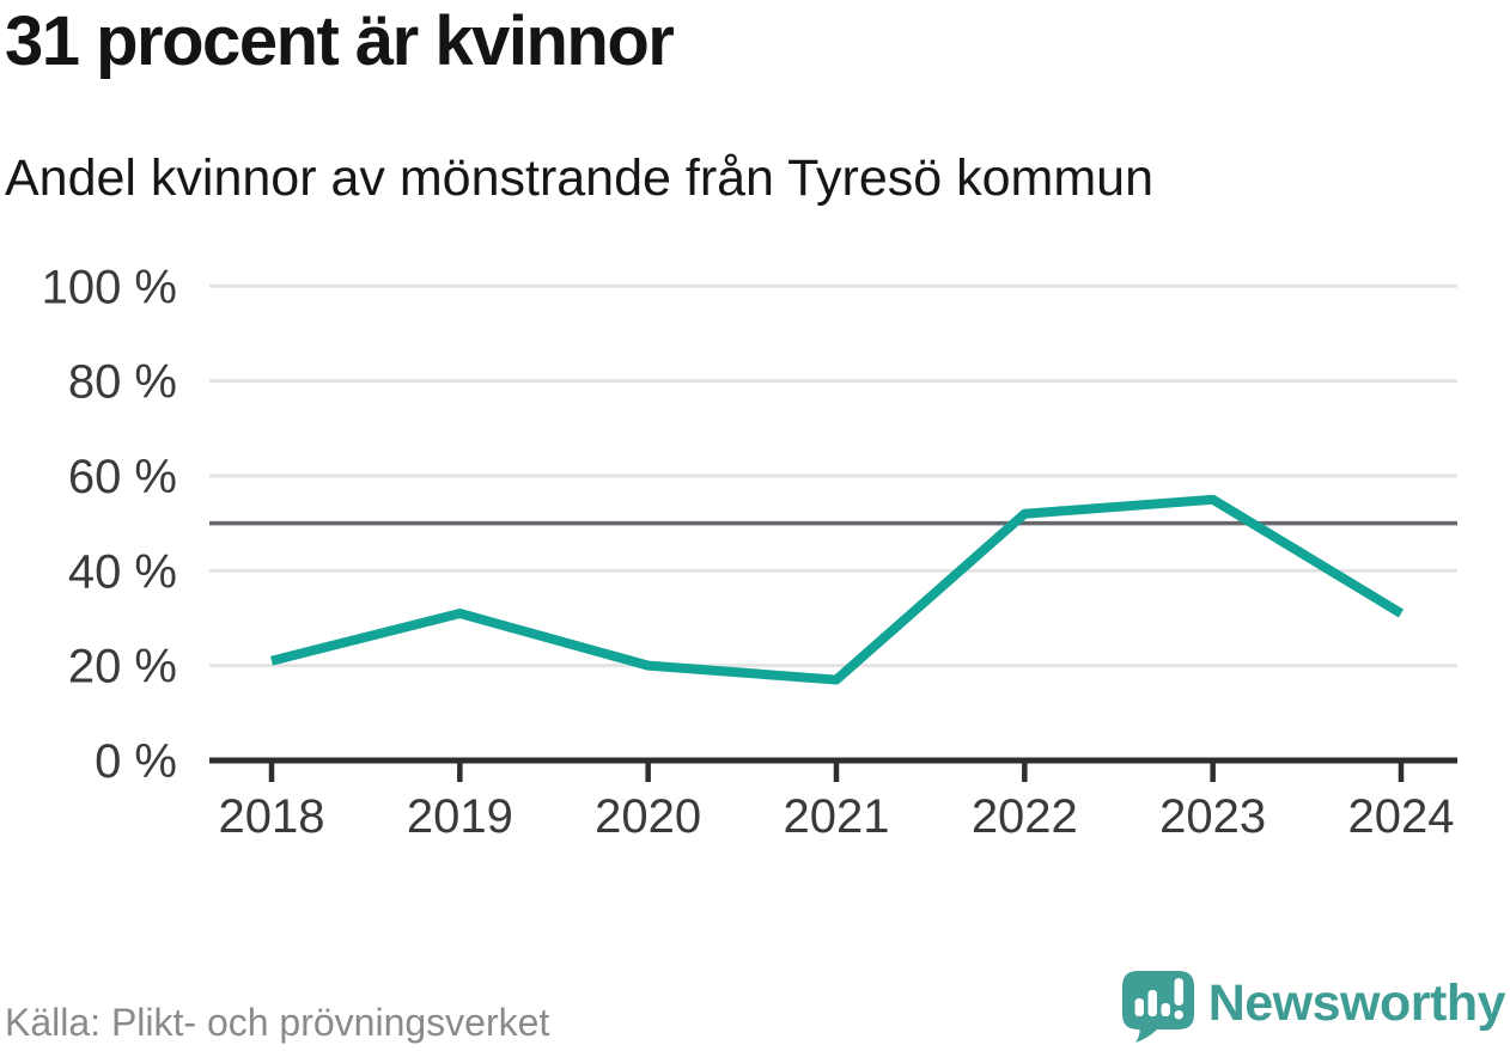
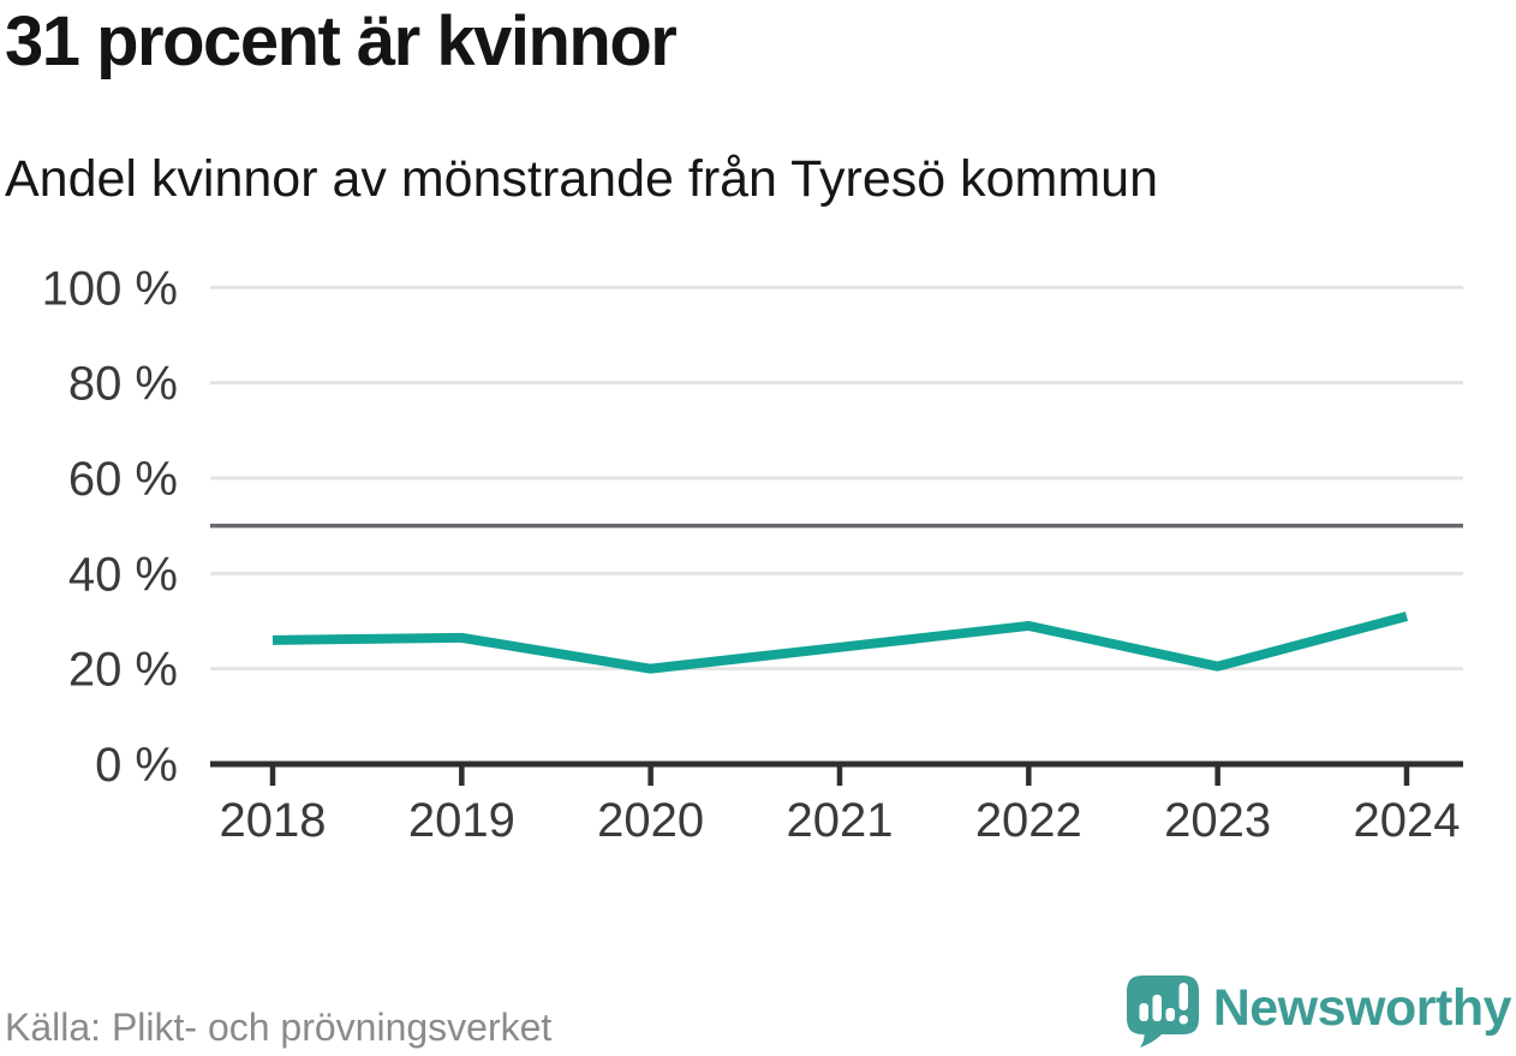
2018: 21% -> 26%
2019: 31% -> 26%
2021: 17% -> 24%
2022: 52% -> 29%
2023: 55% -> 20%
